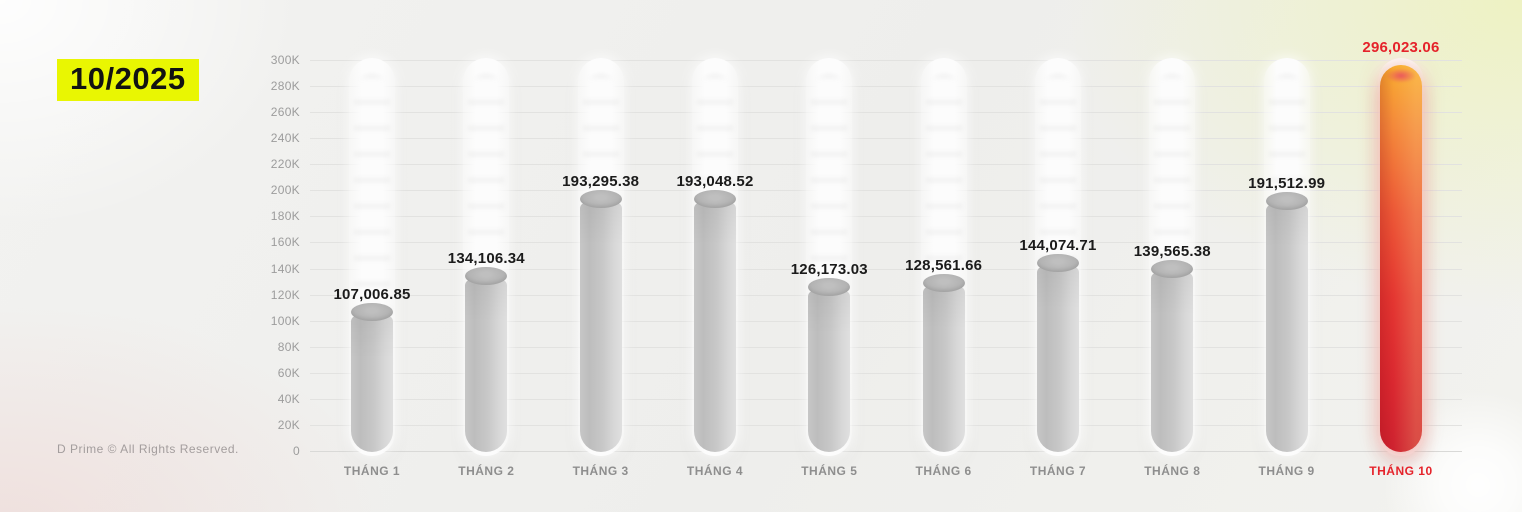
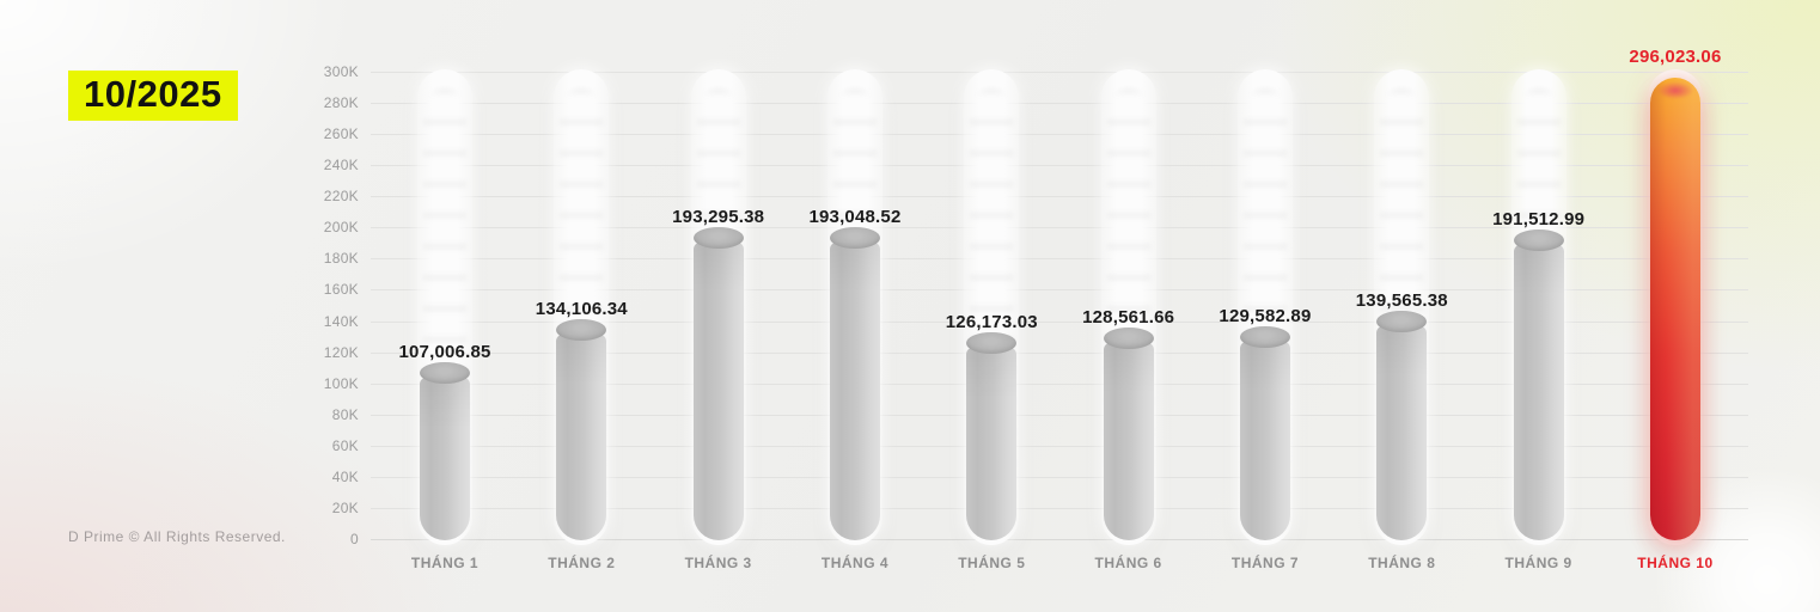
THÁNG 7: 144,074.71 -> 129,582.89
